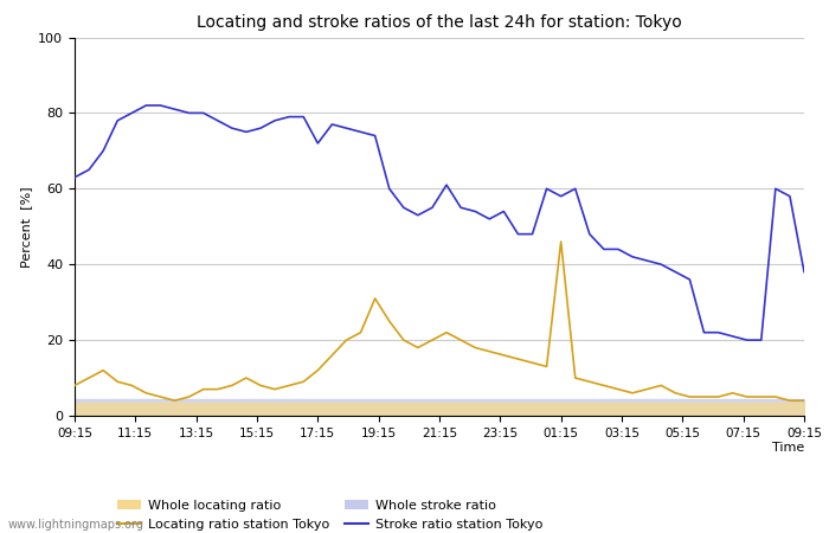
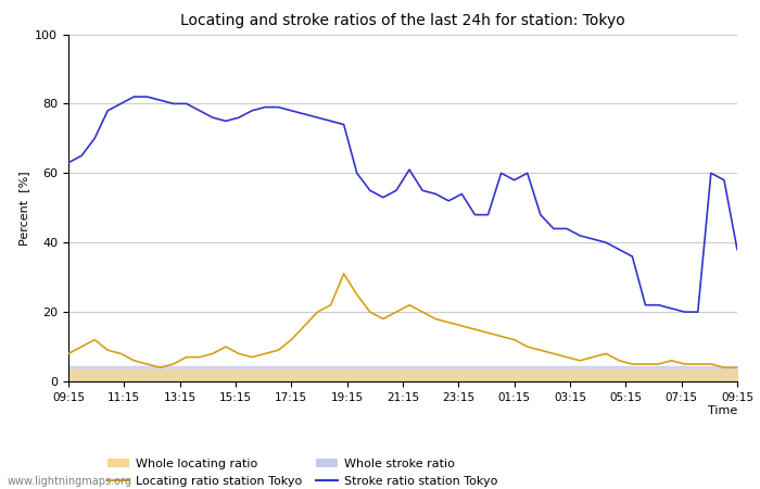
Stroke ratio station Tokyo/17:15: 72 -> 78
Locating ratio station Tokyo/01:15: 46 -> 12
